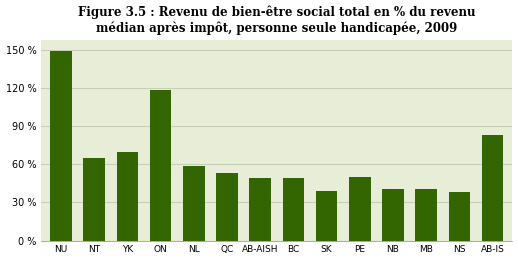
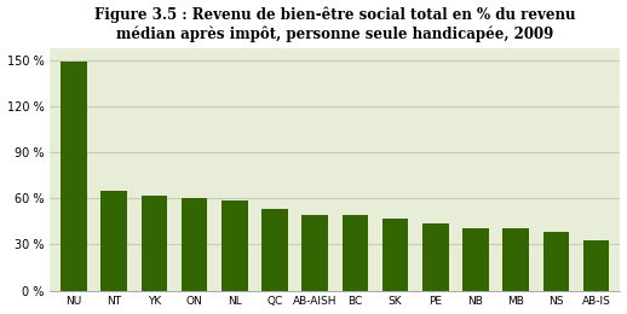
YK: 70 % -> 62 %
ON: 119 % -> 60 %
SK: 39 % -> 47 %
PE: 50 % -> 44 %
AB-IS: 83 % -> 33 %
